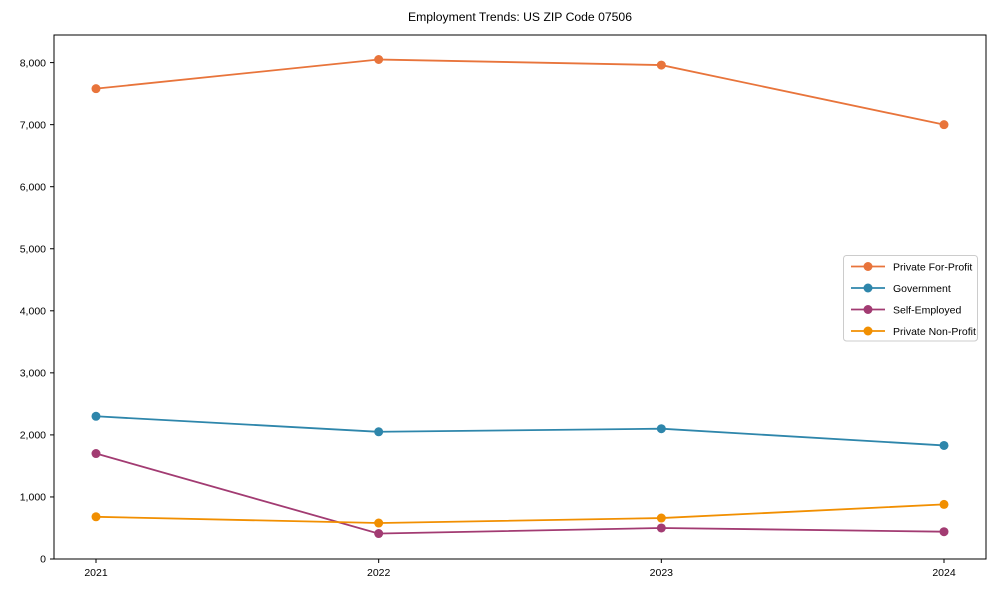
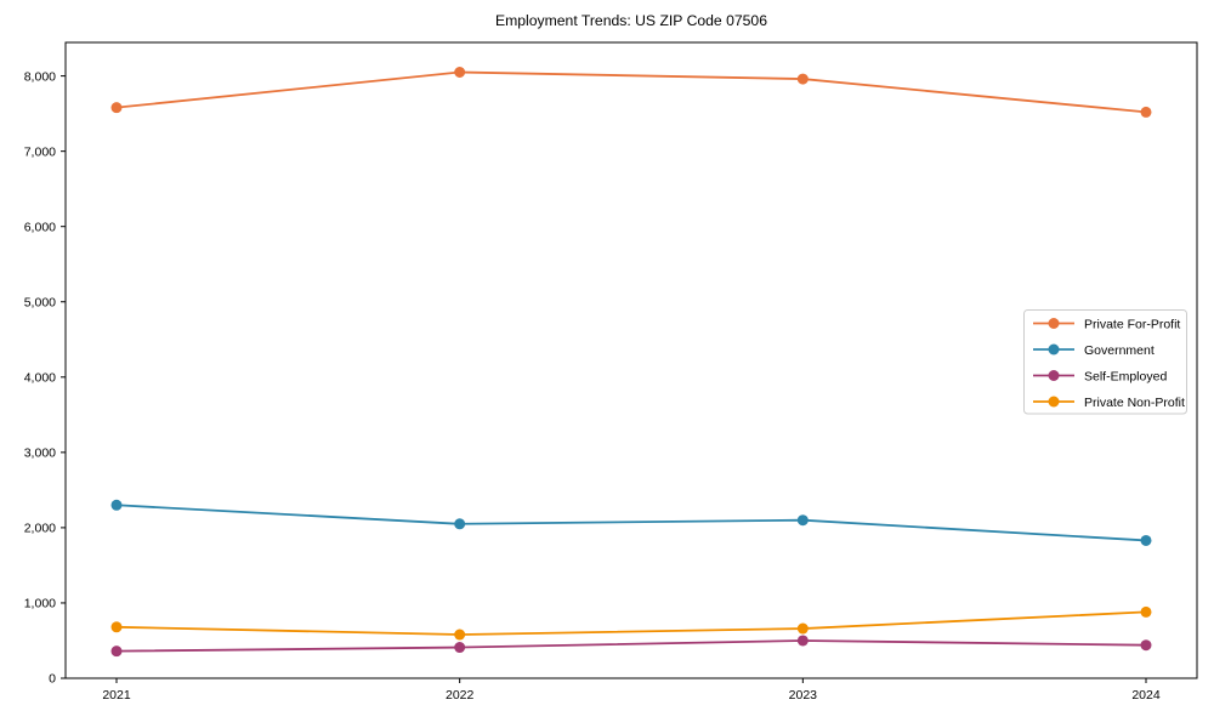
Self-Employed/2021: 1700 -> 400
Private For-Profit/2024: 7000 -> 7500
